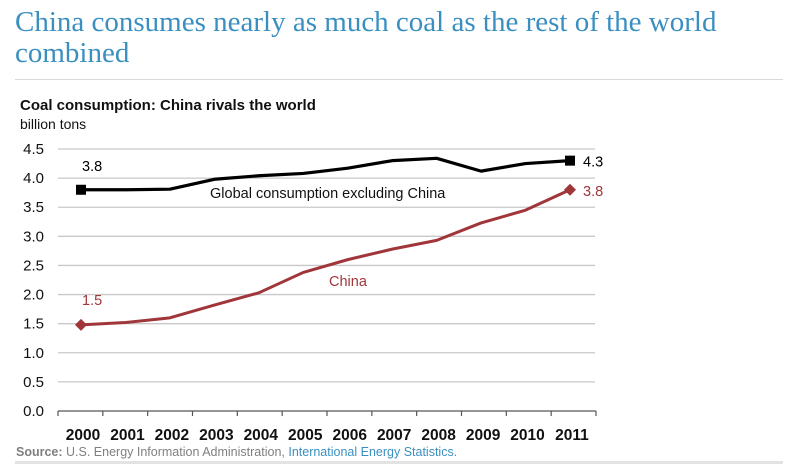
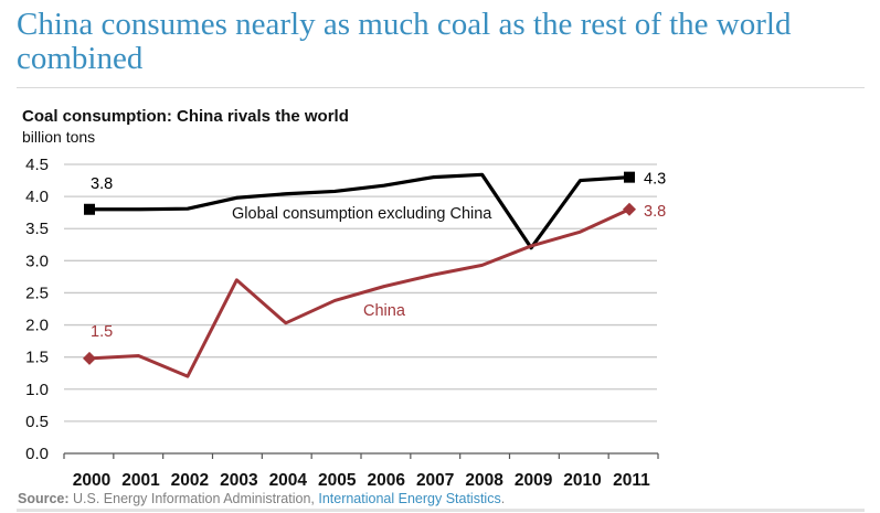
China/2002: 1.6 -> 1.2
China/2003: 1.8 -> 2.7
Global consumption excluding China/2009: 4.1 -> 3.2
